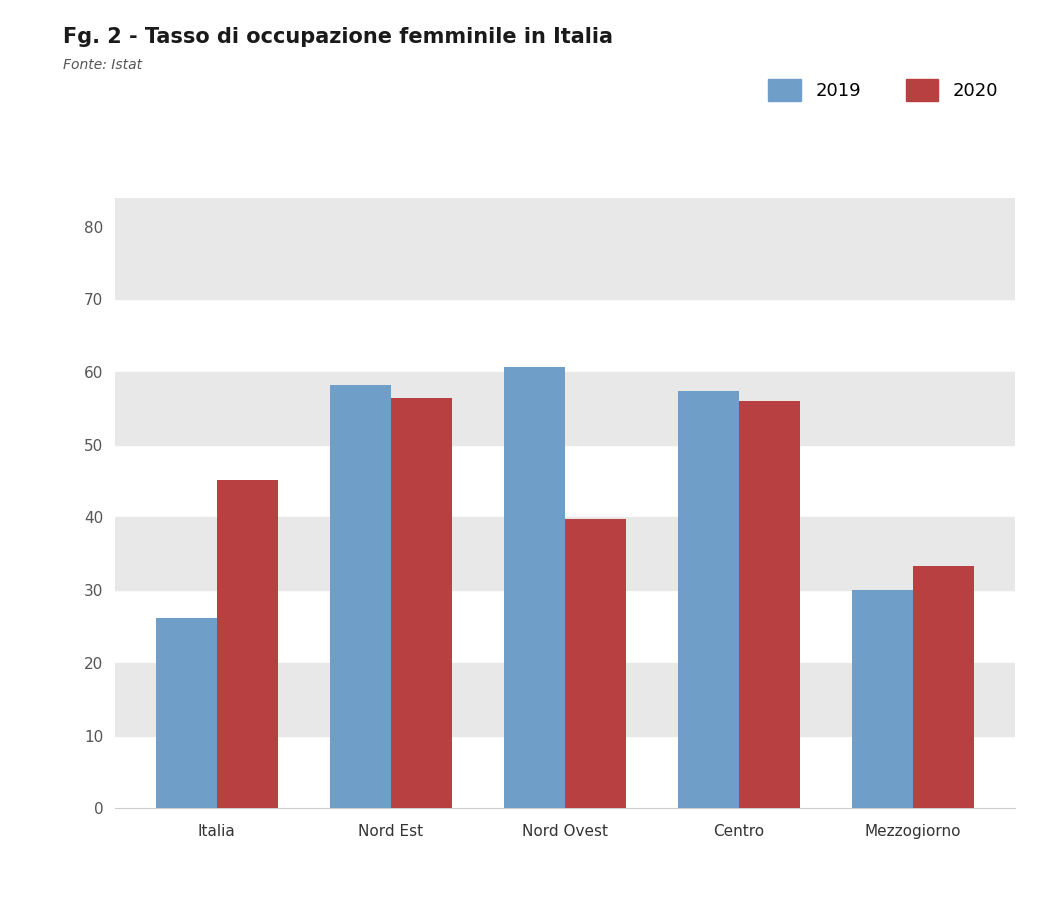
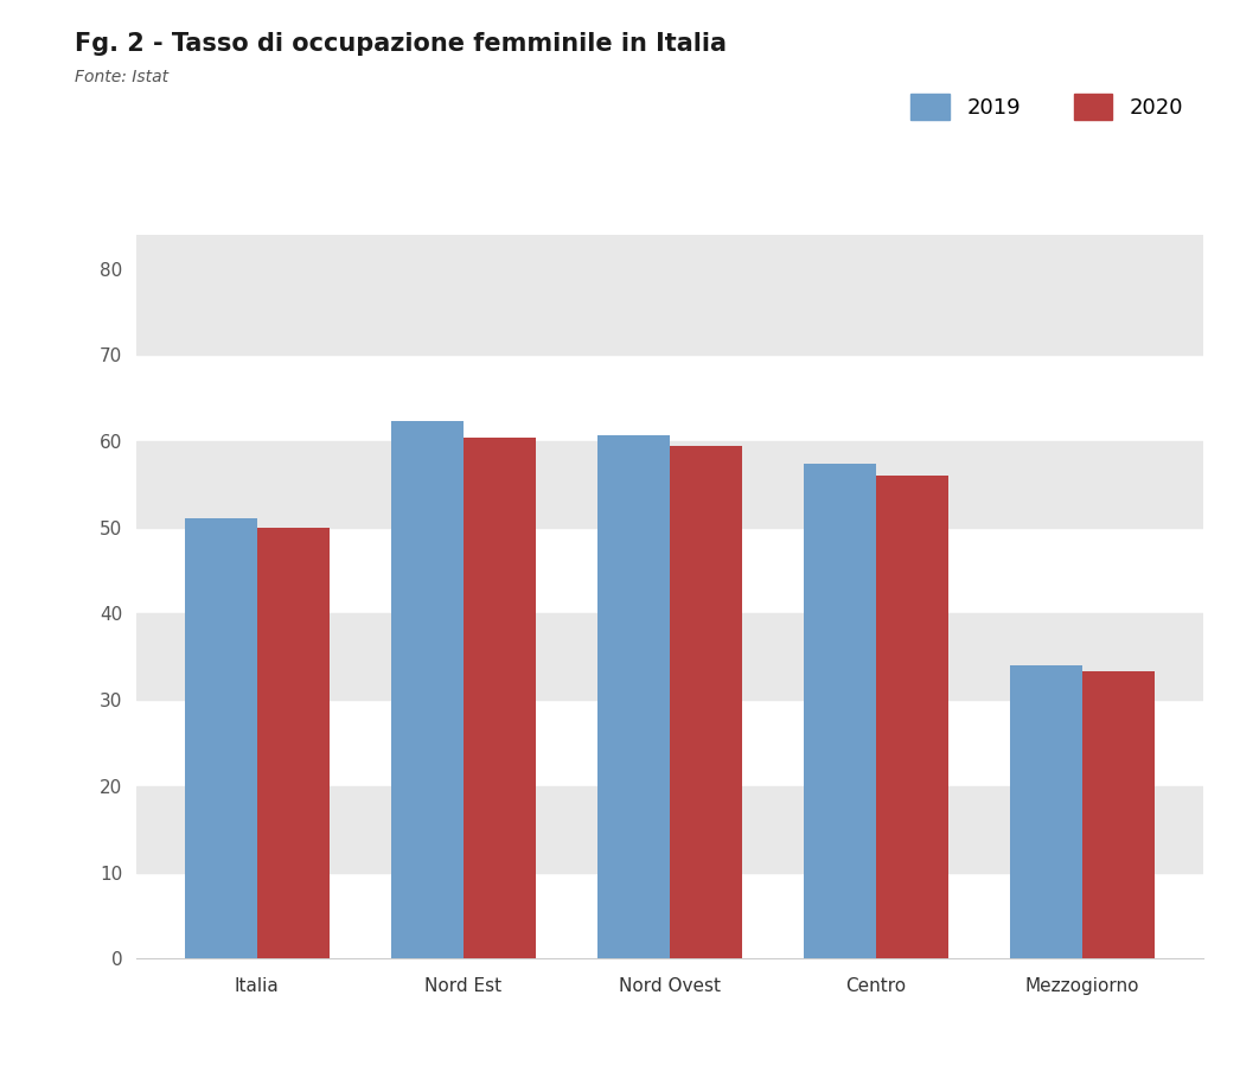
2019/Italia: 26.2 -> 51.1
2020/Italia: 45.2 -> 50.0
2019/Nord Est: 58.2 -> 62.3
2020/Nord Est: 56.4 -> 60.4
2020/Nord Ovest: 39.8 -> 59.4
2019/Mezzogiorno: 30.0 -> 34.0
